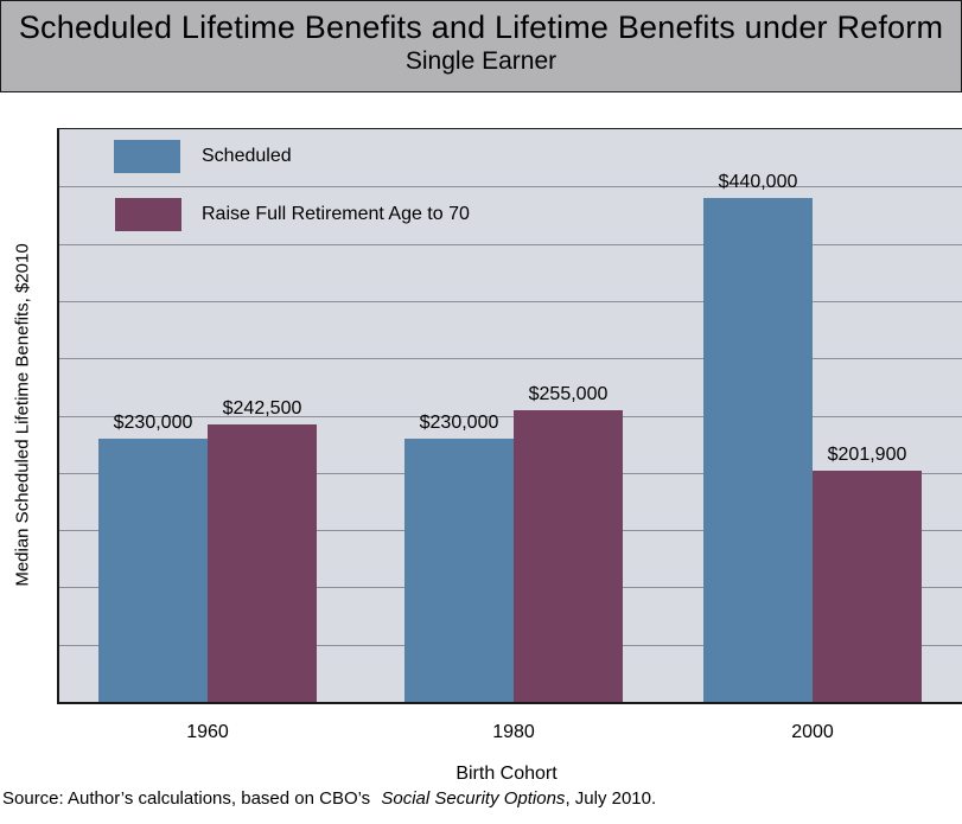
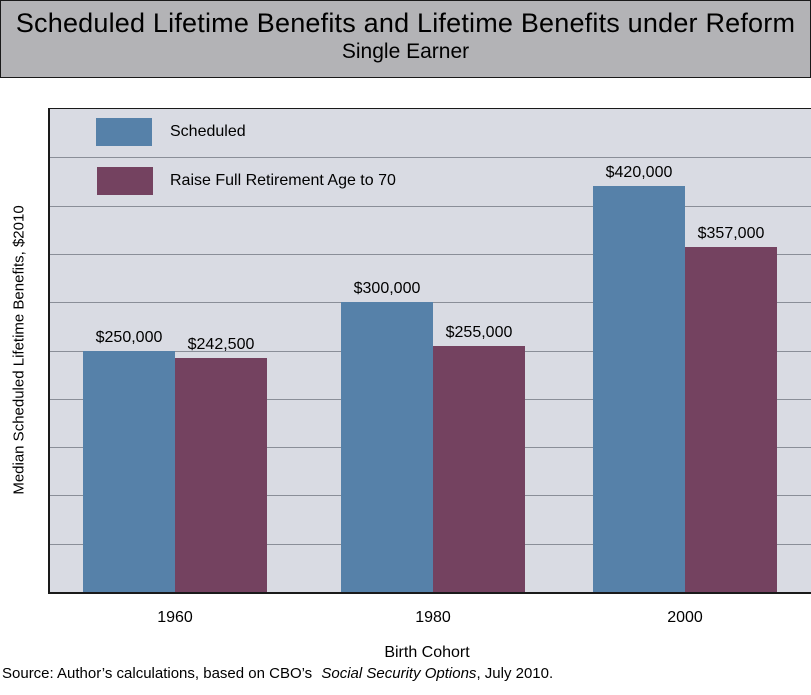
Scheduled/1960: $230,000 -> $250,000
Scheduled/1980: $230,000 -> $300,000
Scheduled/2000: $440,000 -> $420,000
Raise Full Retirement Age to 70/2000: $201,900 -> $357,000
